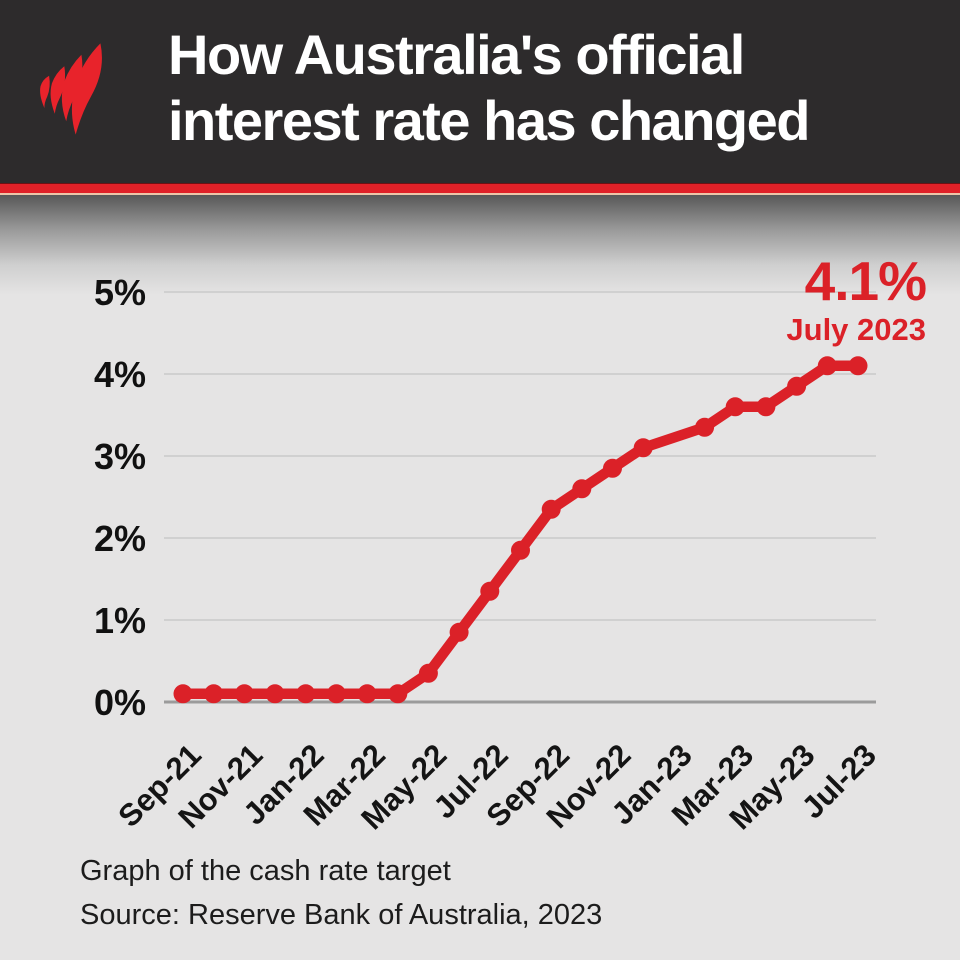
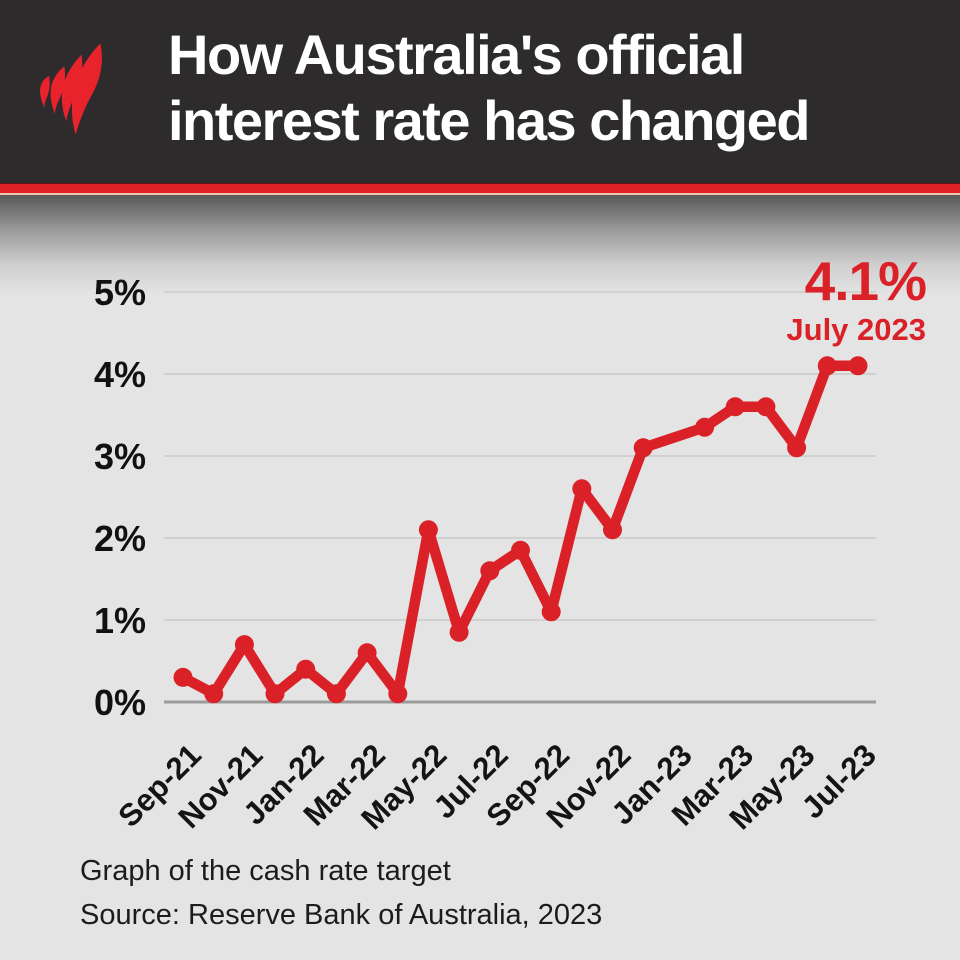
Sep-21: 0.1% -> 0.3%
Nov-21: 0.1% -> 0.7%
Jan-22: 0.1% -> 0.4%
Mar-22: 0.1% -> 0.6%
May-22: 0.3% -> 2.1%
Jul-22: 1.4% -> 1.6%
Sep-22: 2.4% -> 1.1%
Nov-22: 2.9% -> 2.1%
May-23: 3.9% -> 3.1%
